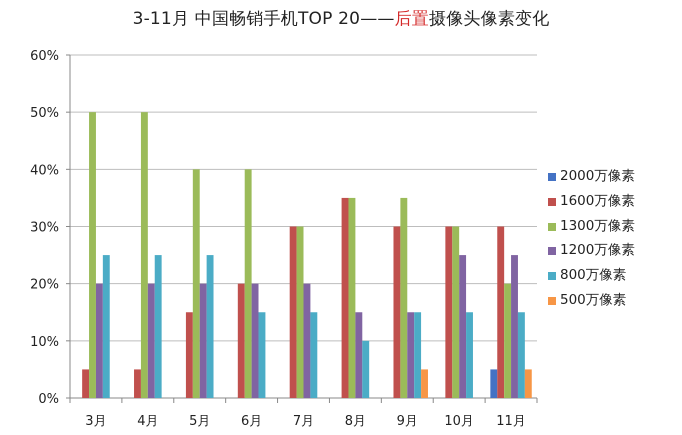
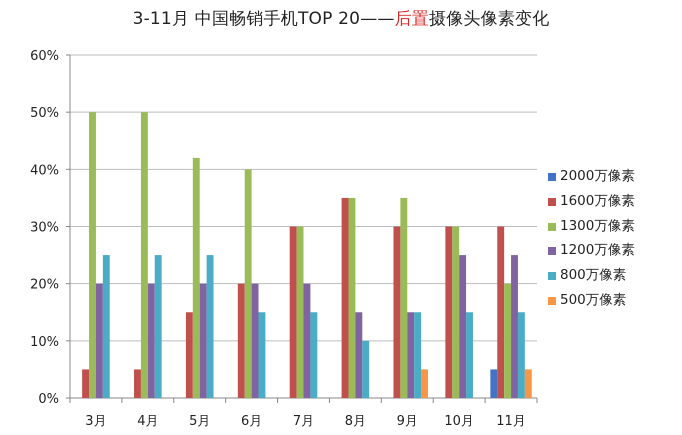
1300万像素/5月: 40% -> 42%
